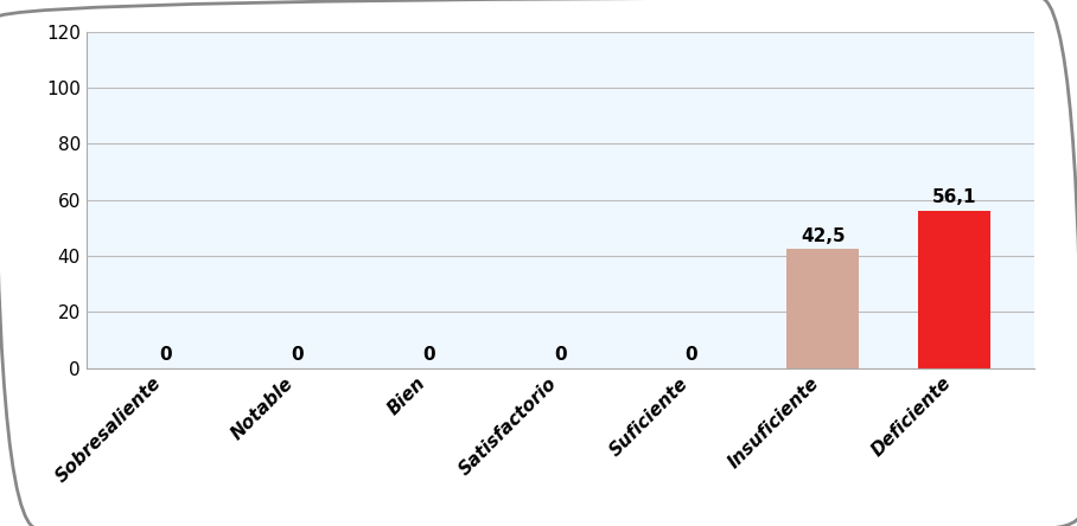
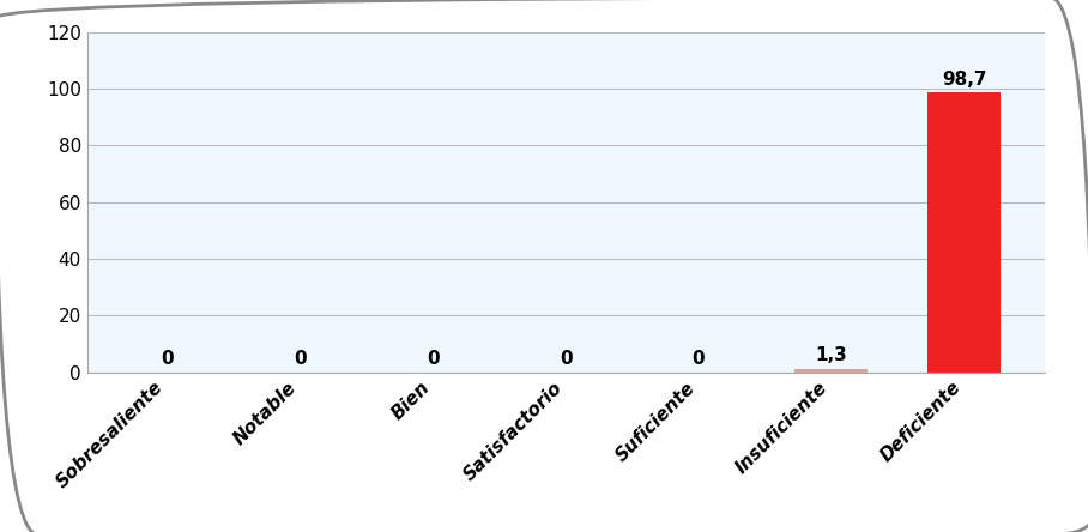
Insuficiente: 42,5 -> 1,3
Deficiente: 56,1 -> 98,7
